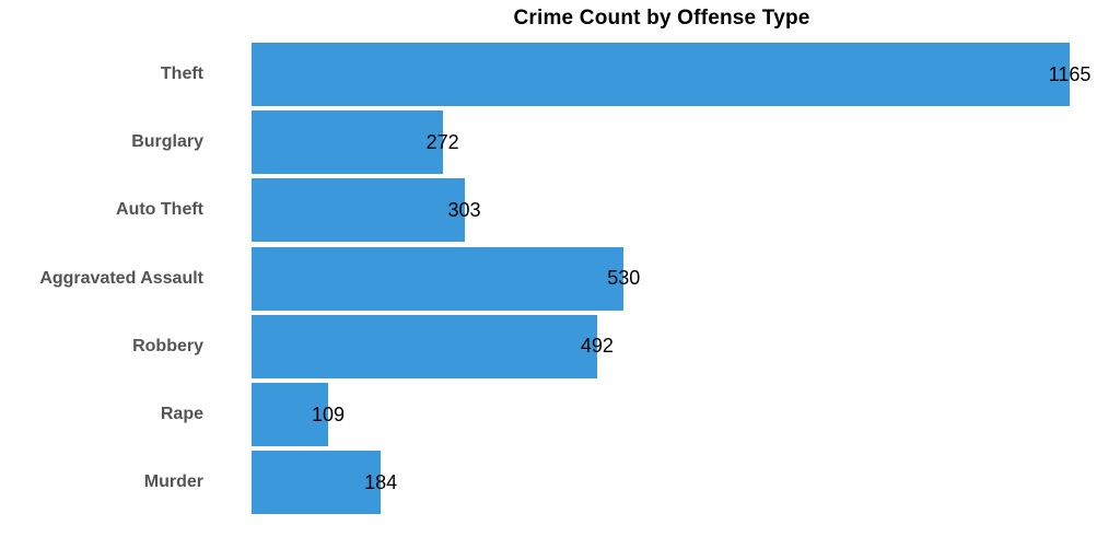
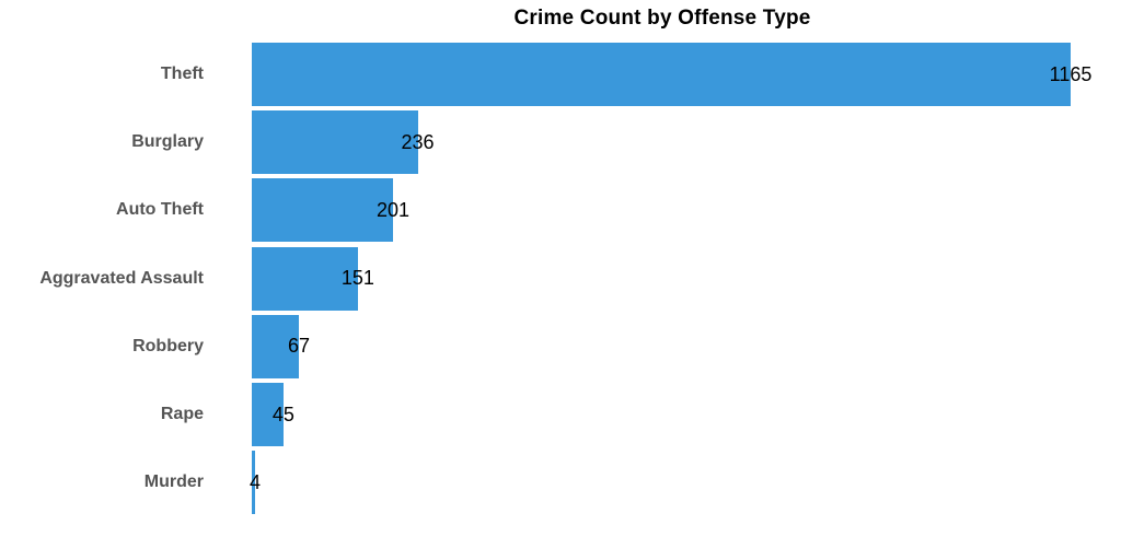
Burglary: 272 -> 236
Auto Theft: 303 -> 201
Aggravated Assault: 530 -> 151
Robbery: 492 -> 67
Rape: 109 -> 45
Murder: 184 -> 4
